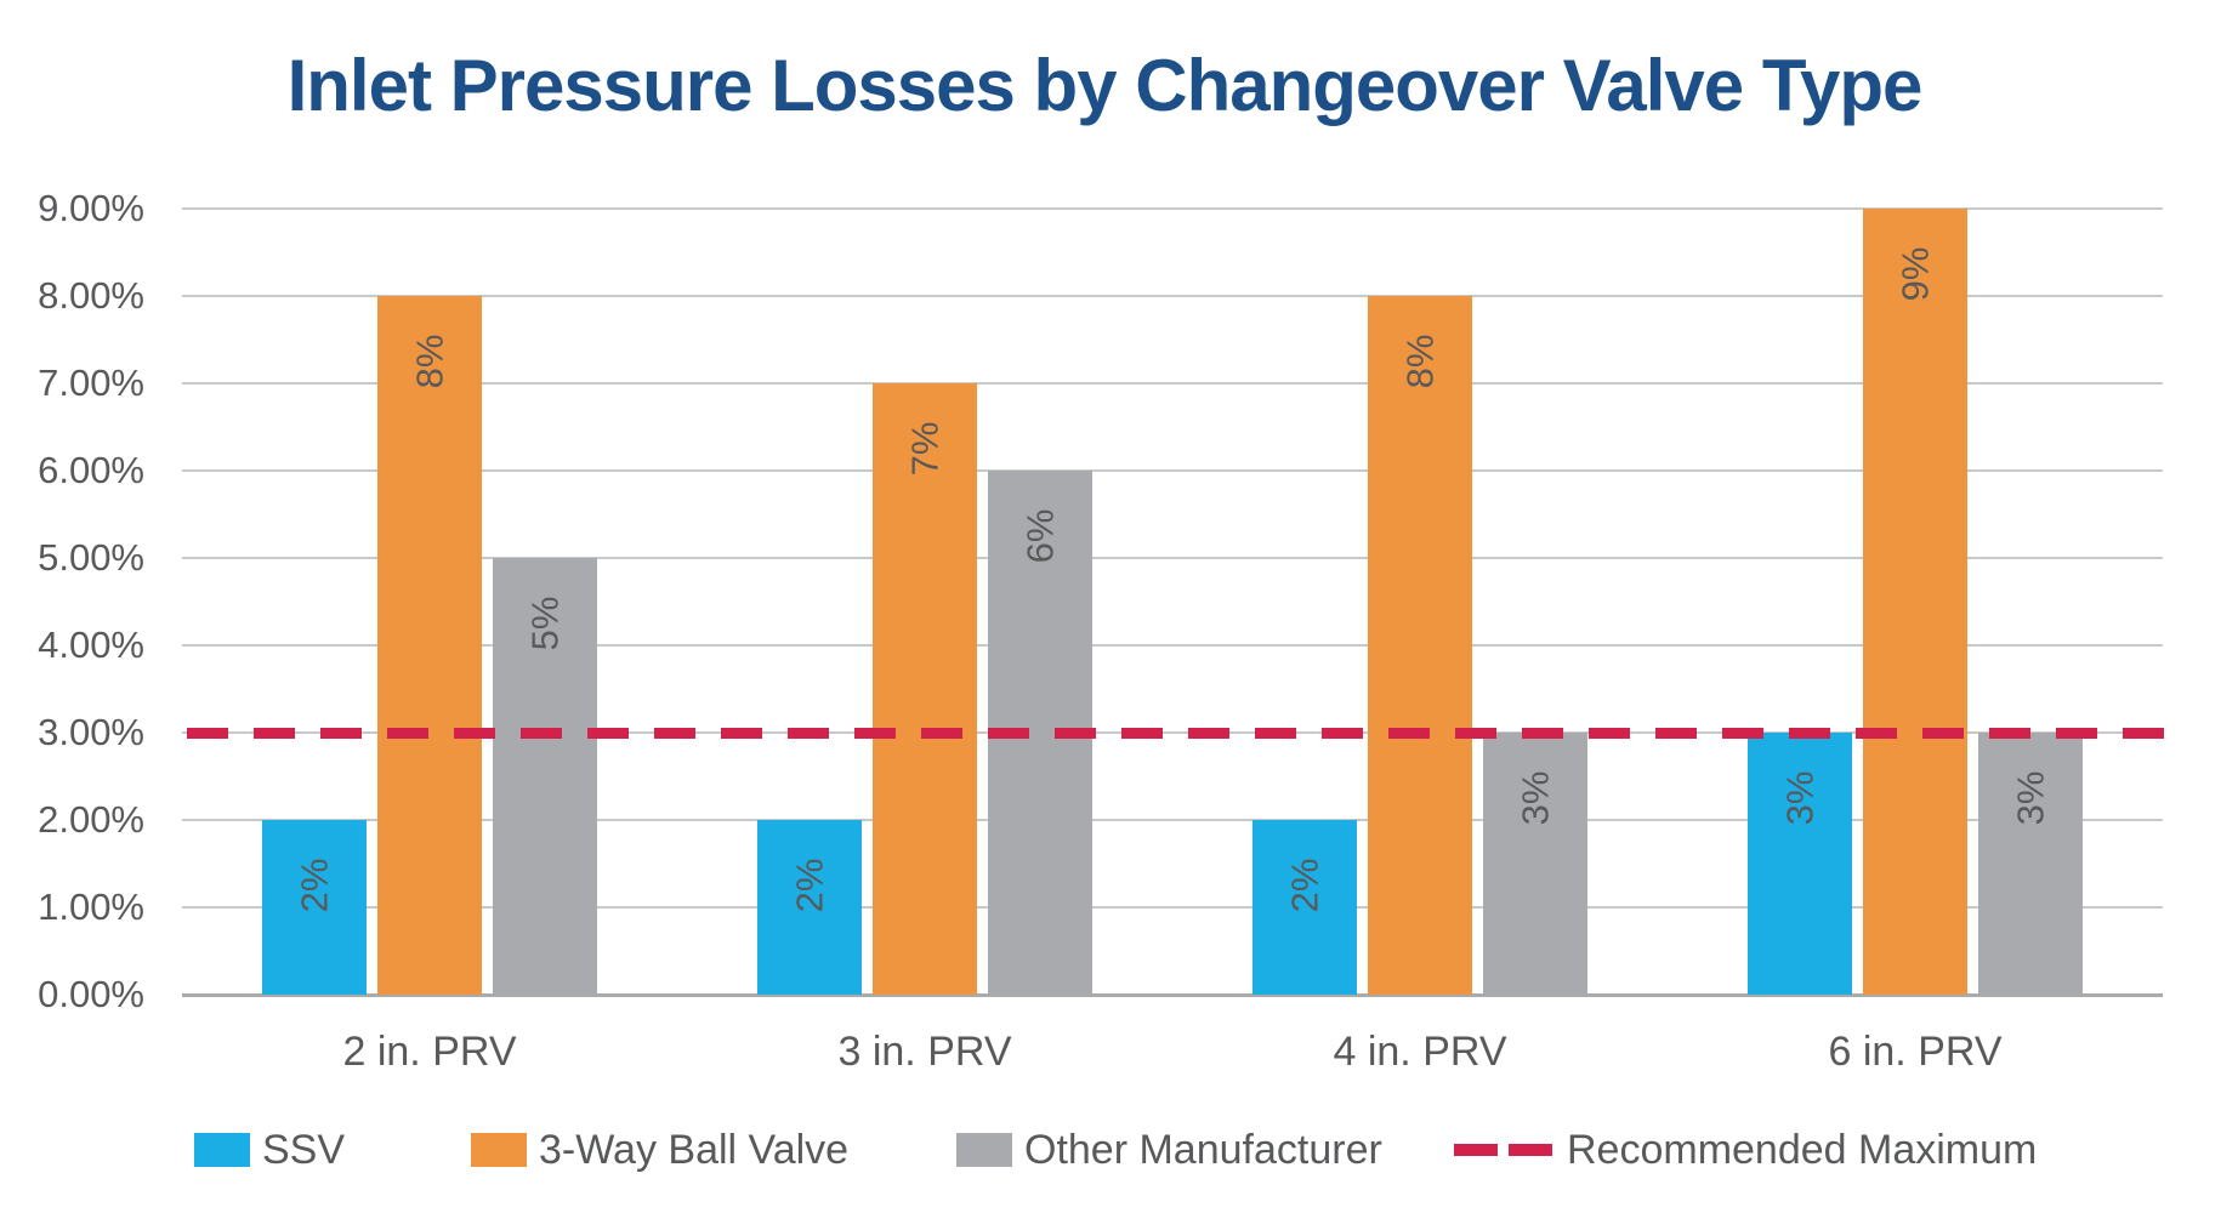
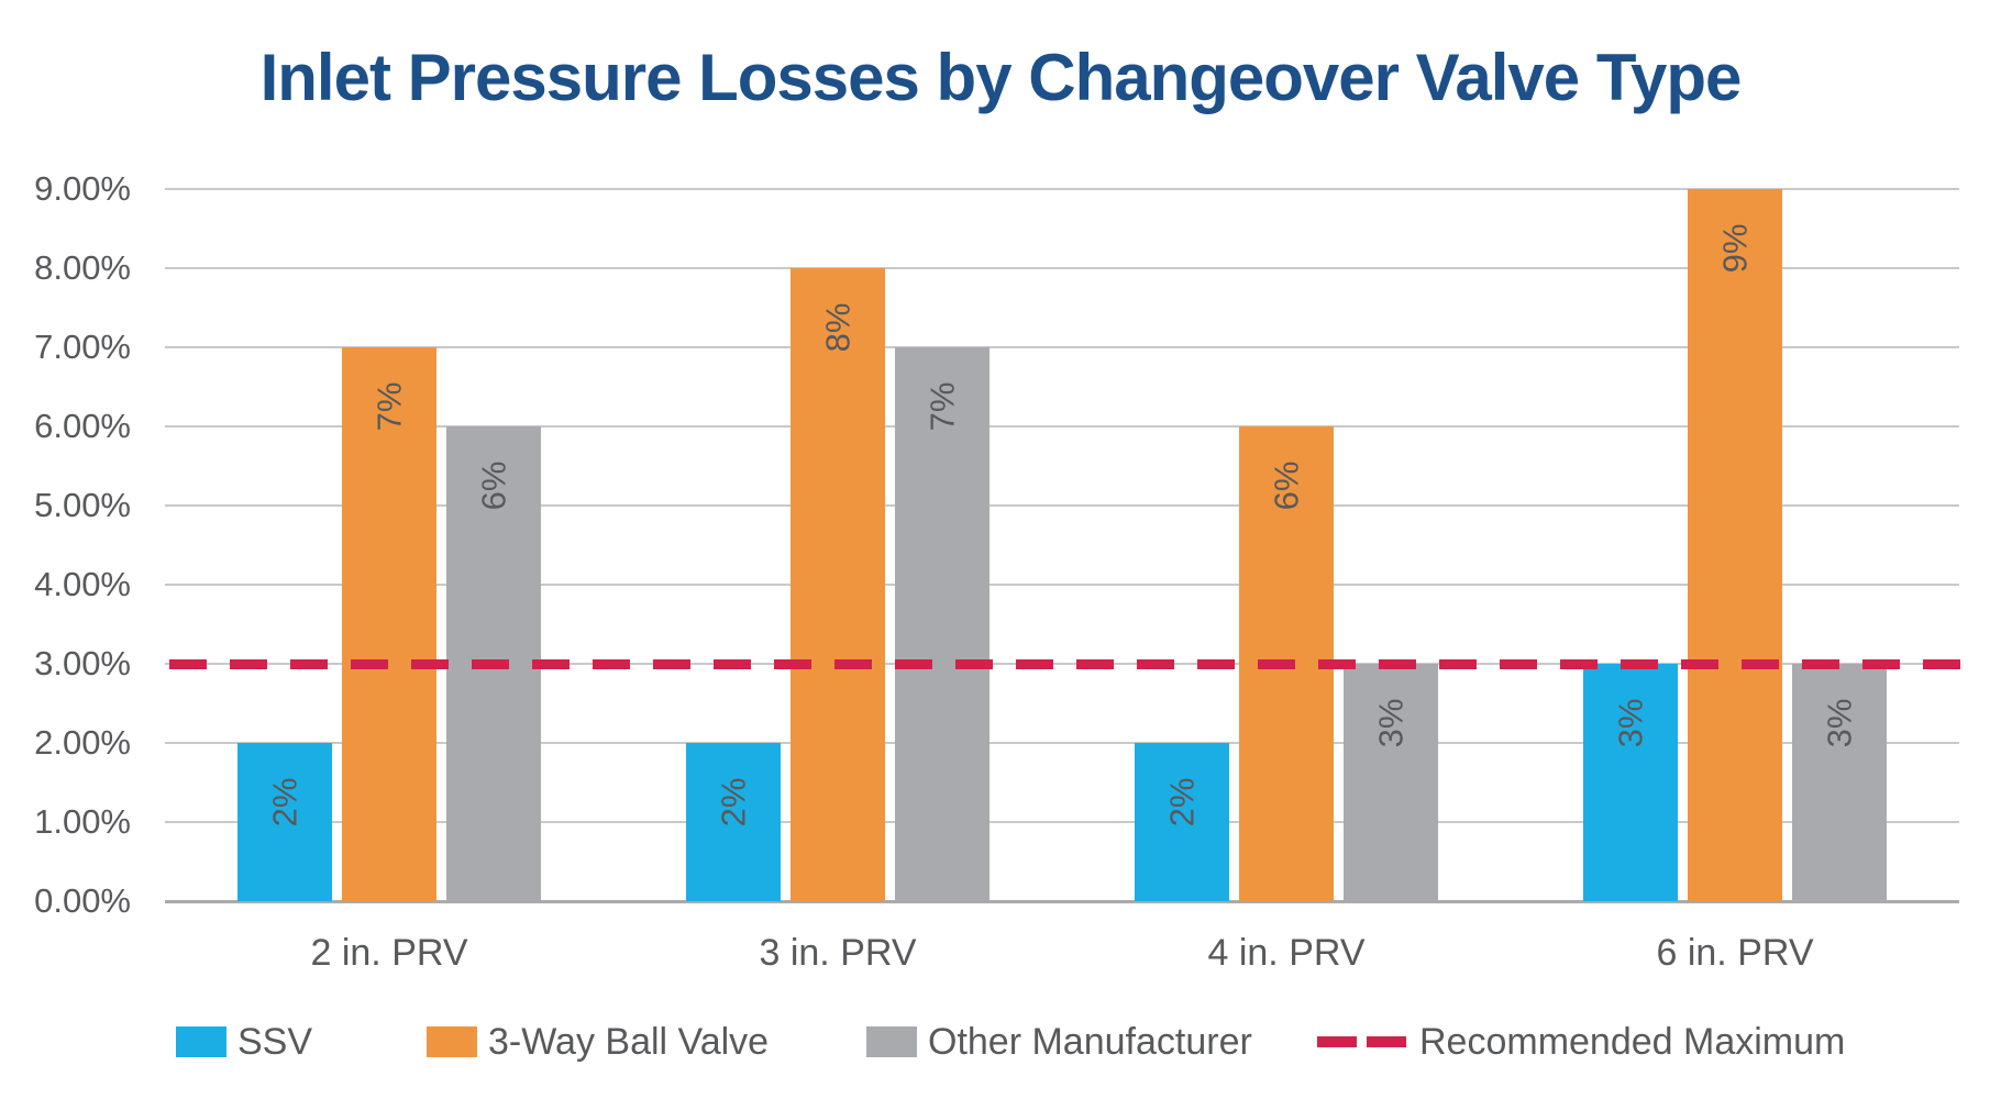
3-Way Ball Valve/2 in. PRV: 8% -> 7%
Other Manufacturer/2 in. PRV: 5% -> 6%
3-Way Ball Valve/3 in. PRV: 7% -> 8%
Other Manufacturer/3 in. PRV: 6% -> 7%
3-Way Ball Valve/4 in. PRV: 8% -> 6%
